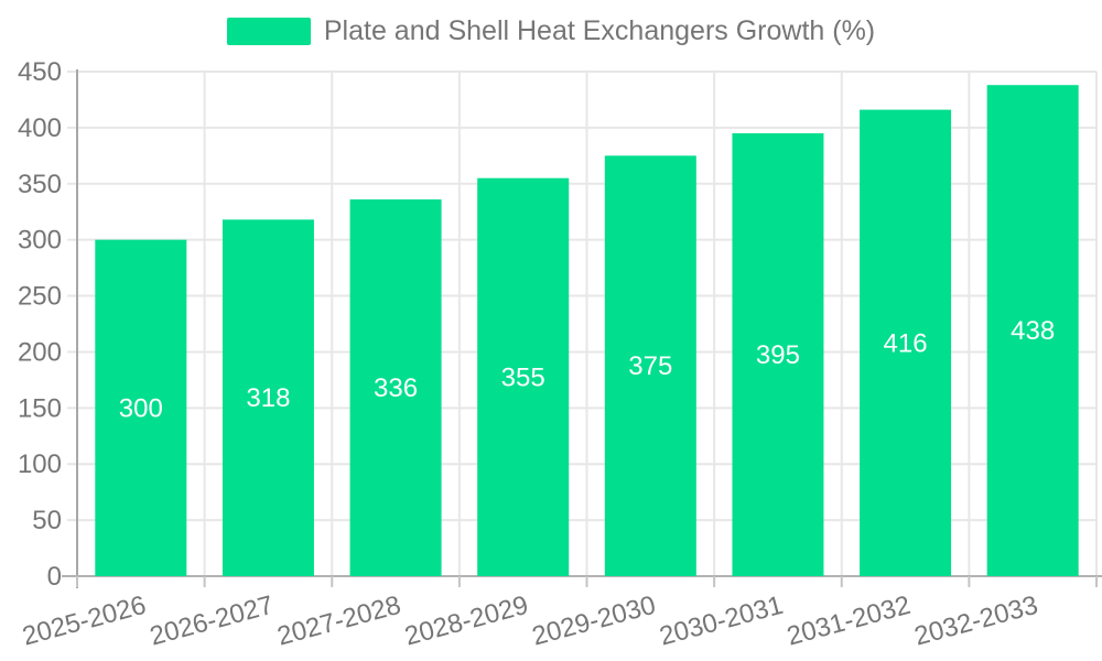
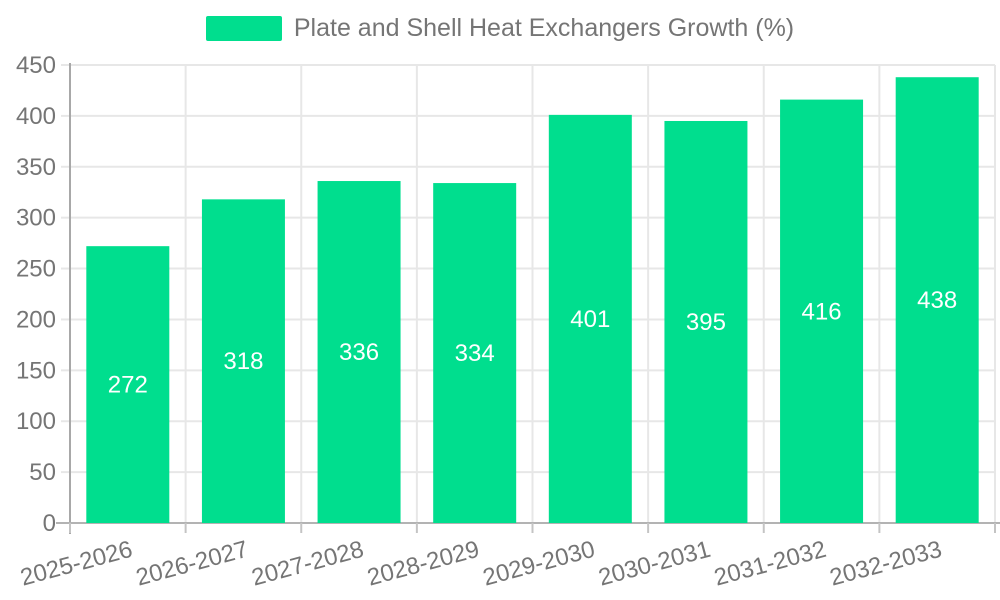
2025-2026: 300 -> 272
2028-2029: 355 -> 334
2029-2030: 375 -> 401
